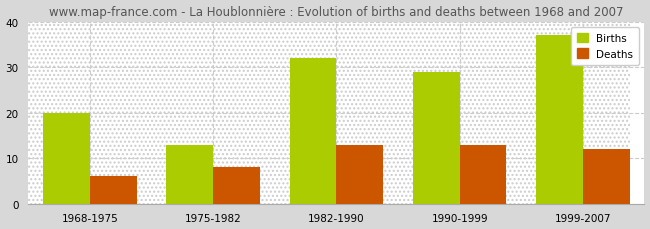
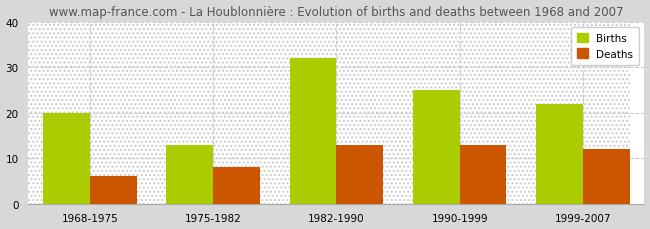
Births/1990-1999: 29 -> 25
Births/1999-2007: 37 -> 22
